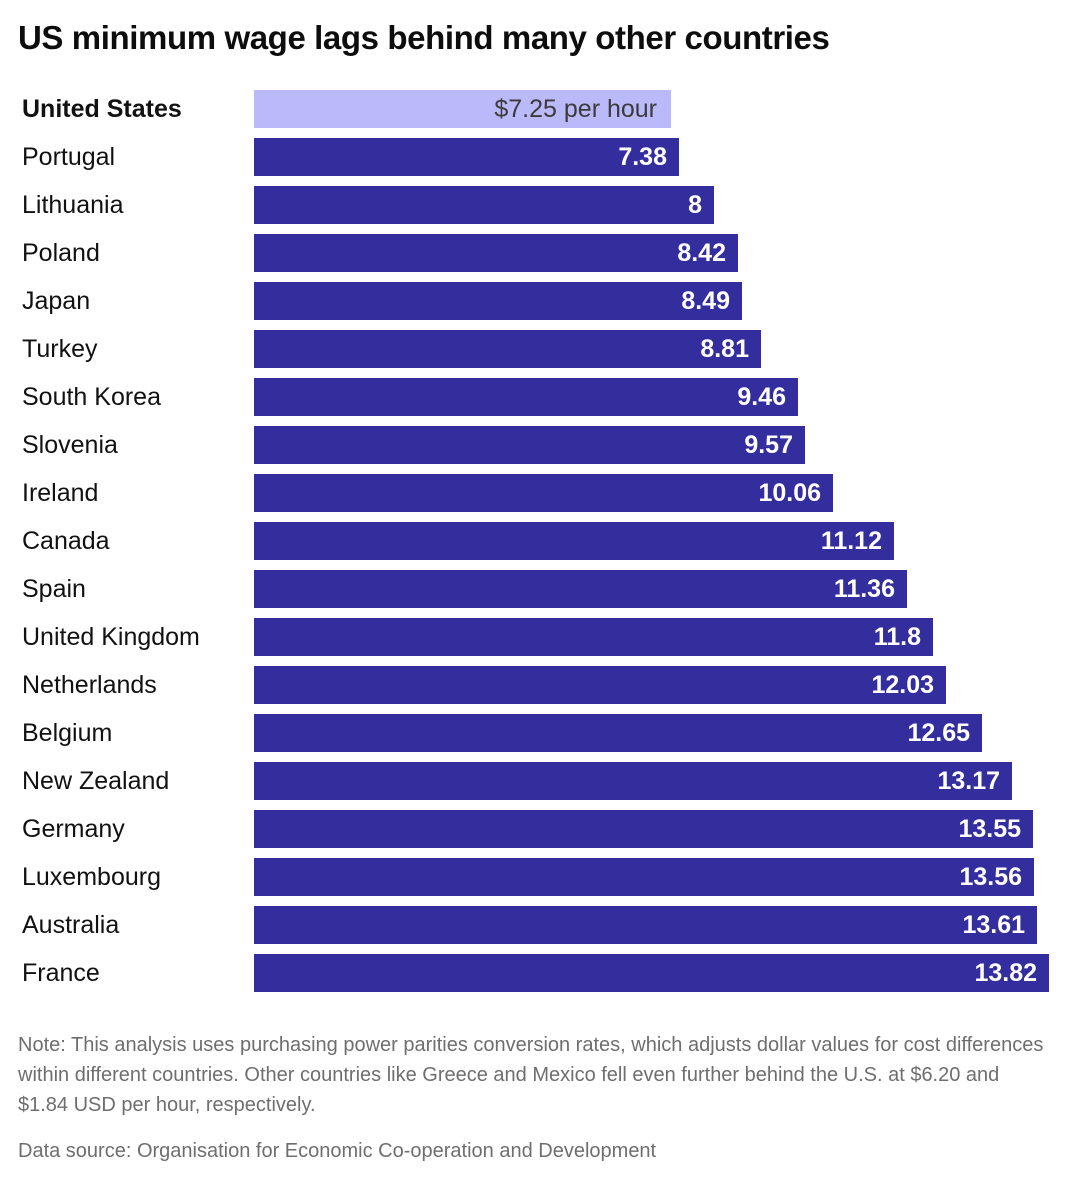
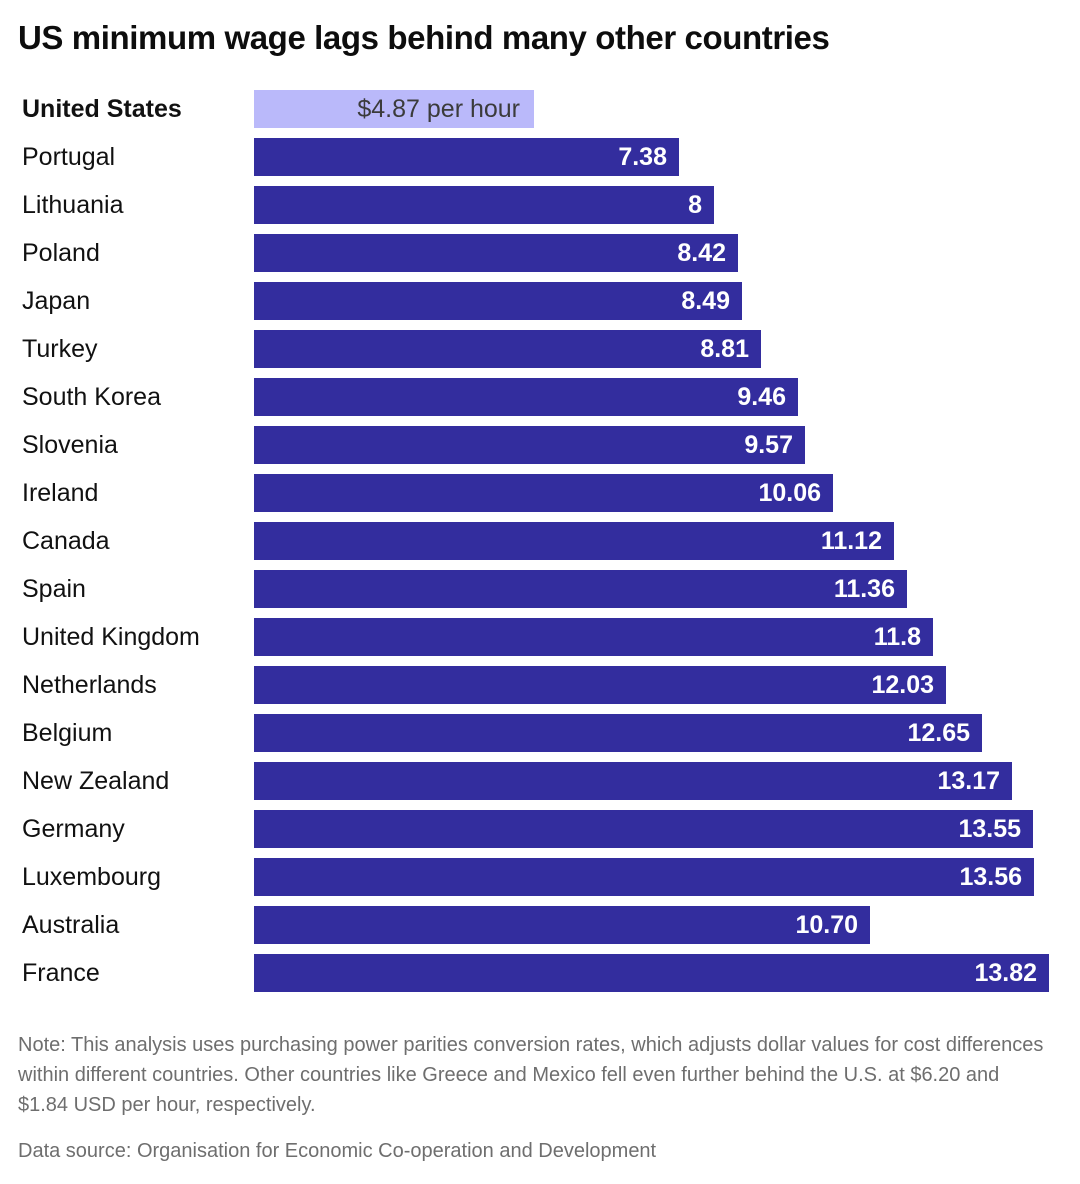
United States: $7.25 -> $4.87
Australia: 13.61 -> 10.70
